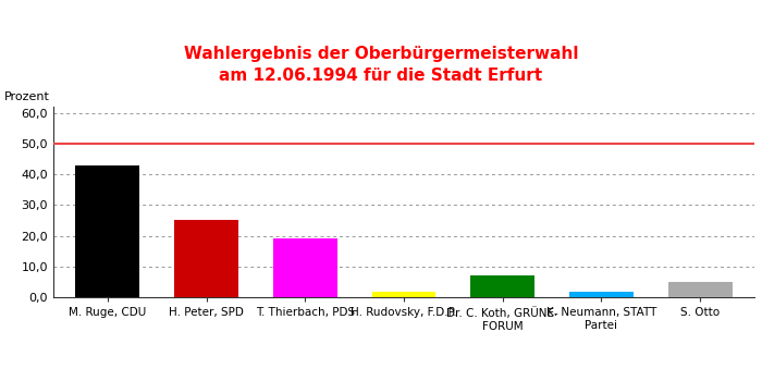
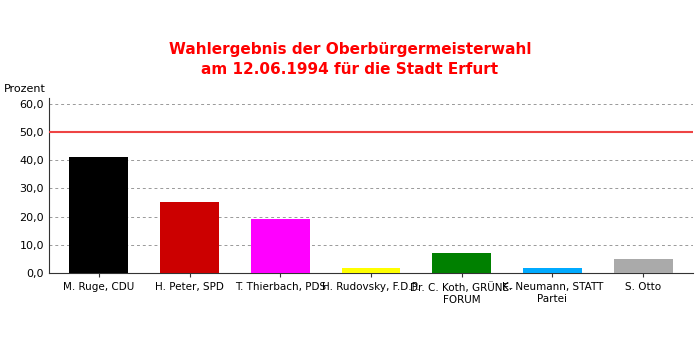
M. Ruge, CDU: 43,0 -> 41,0
